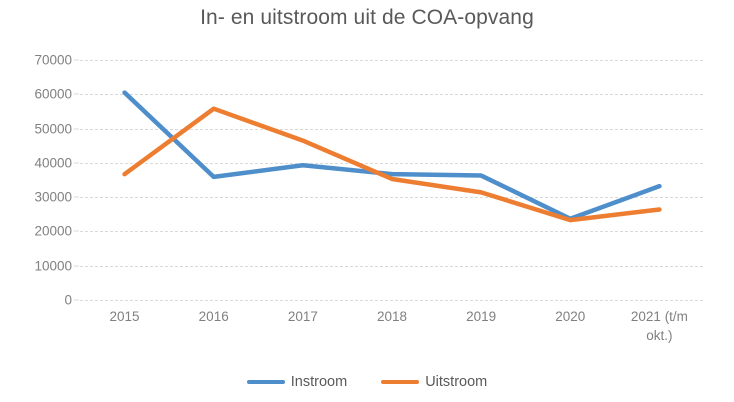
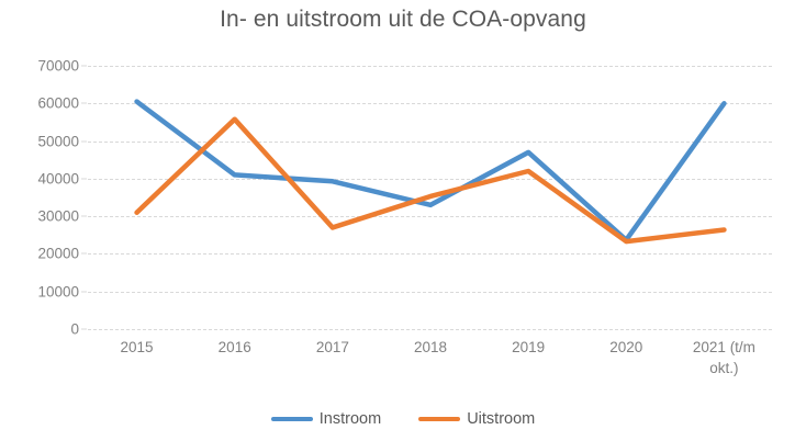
Uitstroom/2015: 37000 -> 31000
Instroom/2016: 36000 -> 41000
Uitstroom/2017: 46000 -> 27000
Instroom/2018: 37000 -> 33000
Instroom/2019: 36000 -> 47000
Uitstroom/2019: 31000 -> 42000
Instroom/2021 (t/m okt.): 33000 -> 60000
